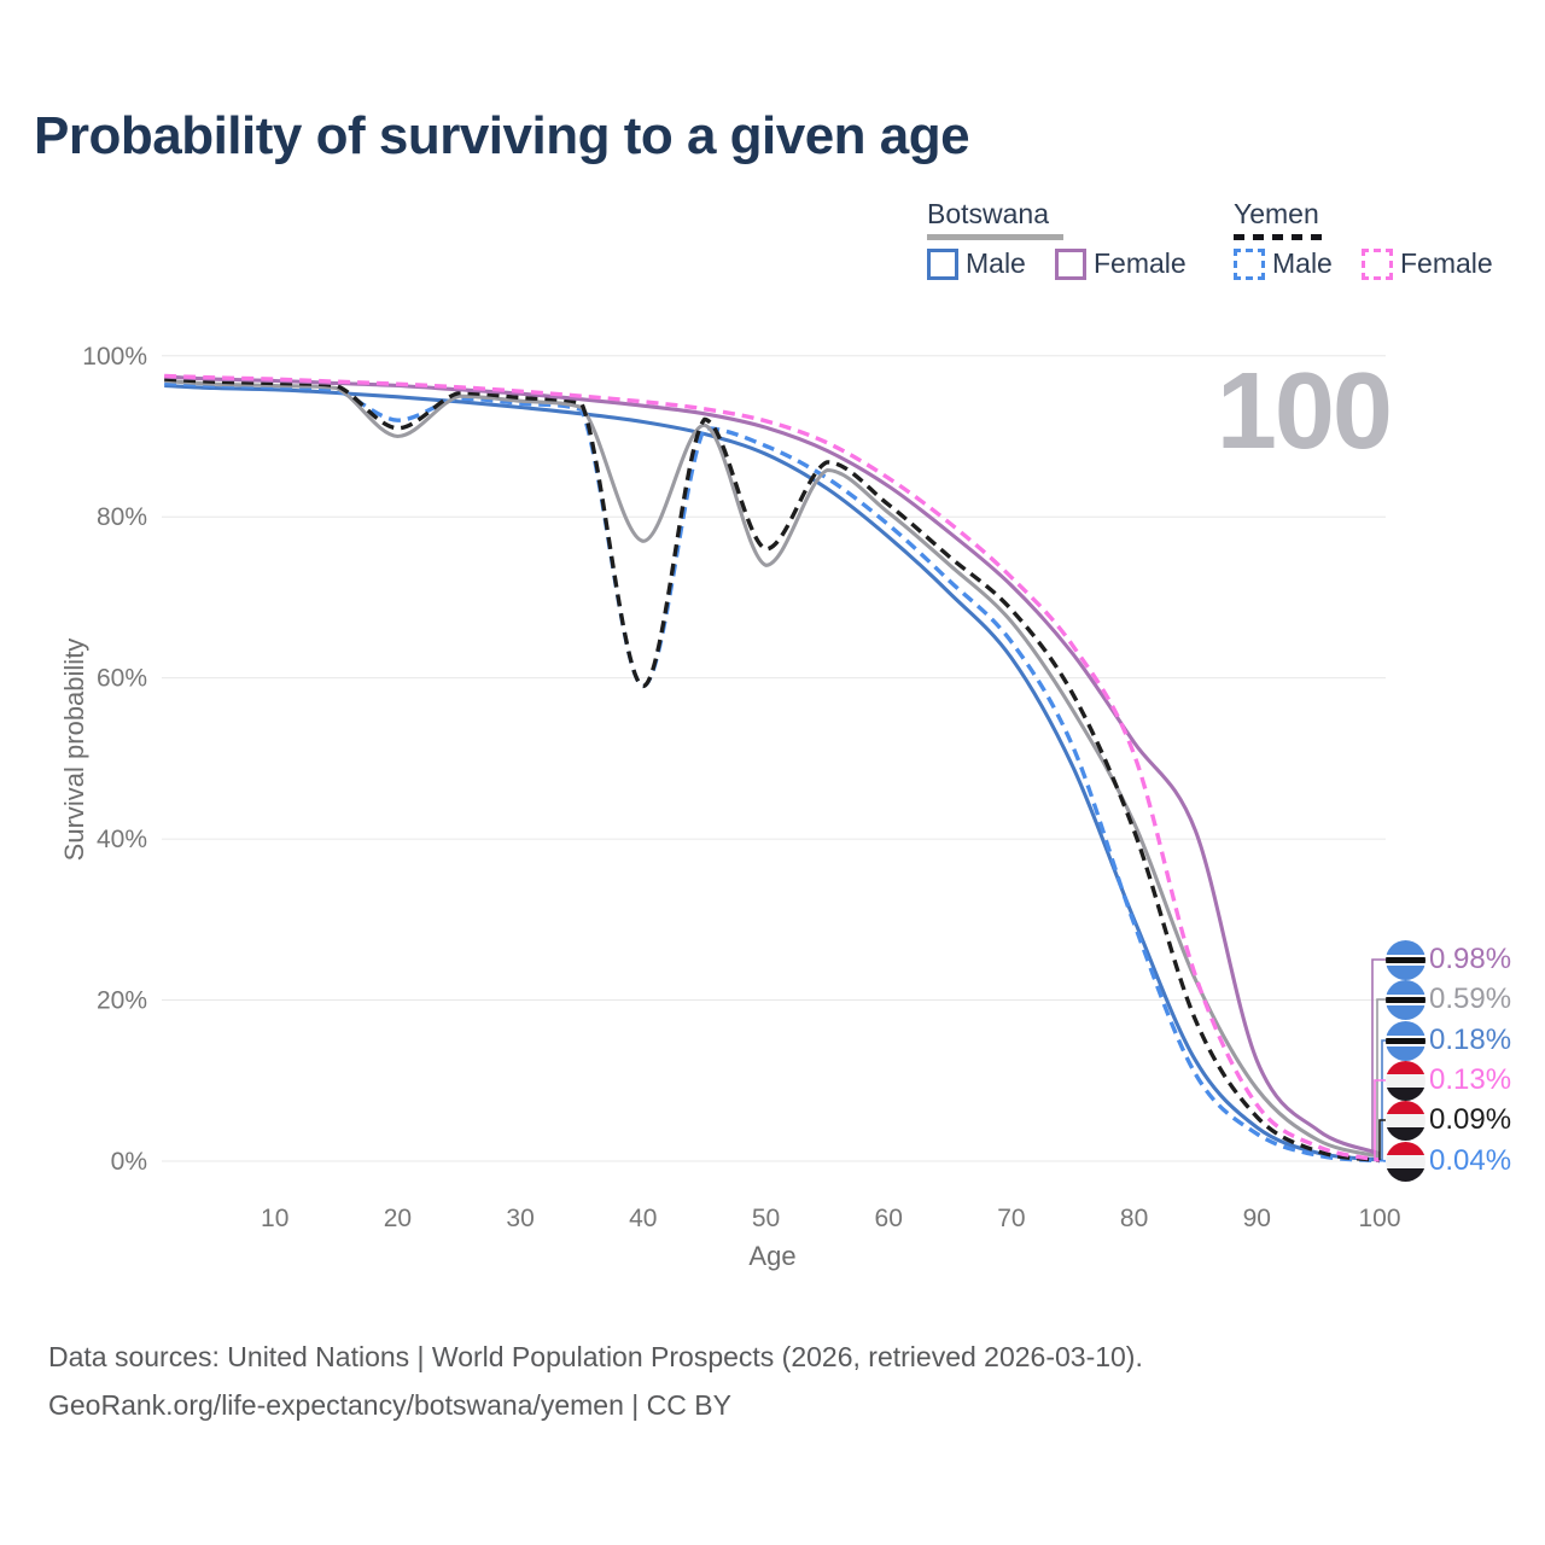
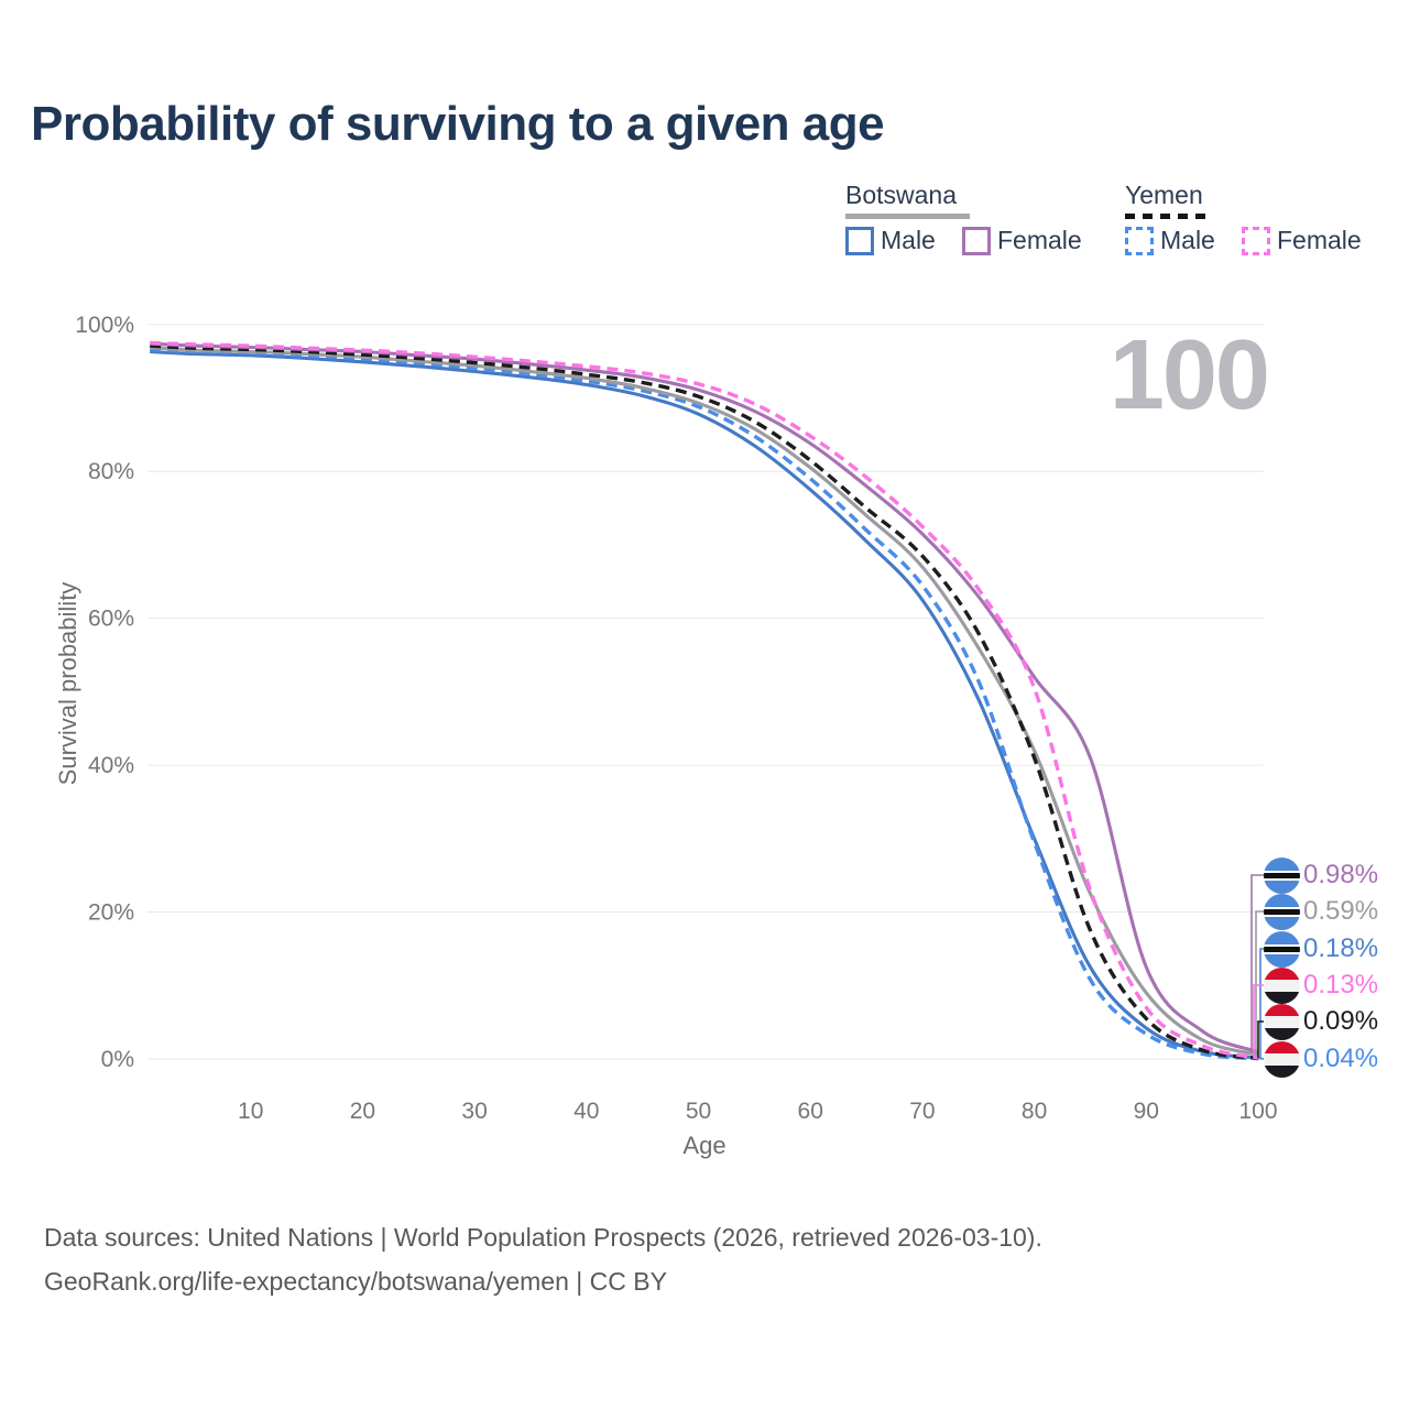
Yemen Male/20: 92% -> 95%
Botswana/20: 90% -> 96%
Yemen/20: 91% -> 96%
Yemen Male/40: 59% -> 92%
Botswana/40: 77% -> 93%
Yemen/40: 59% -> 93%
Botswana/50: 74% -> 89%
Yemen/50: 76% -> 90%
